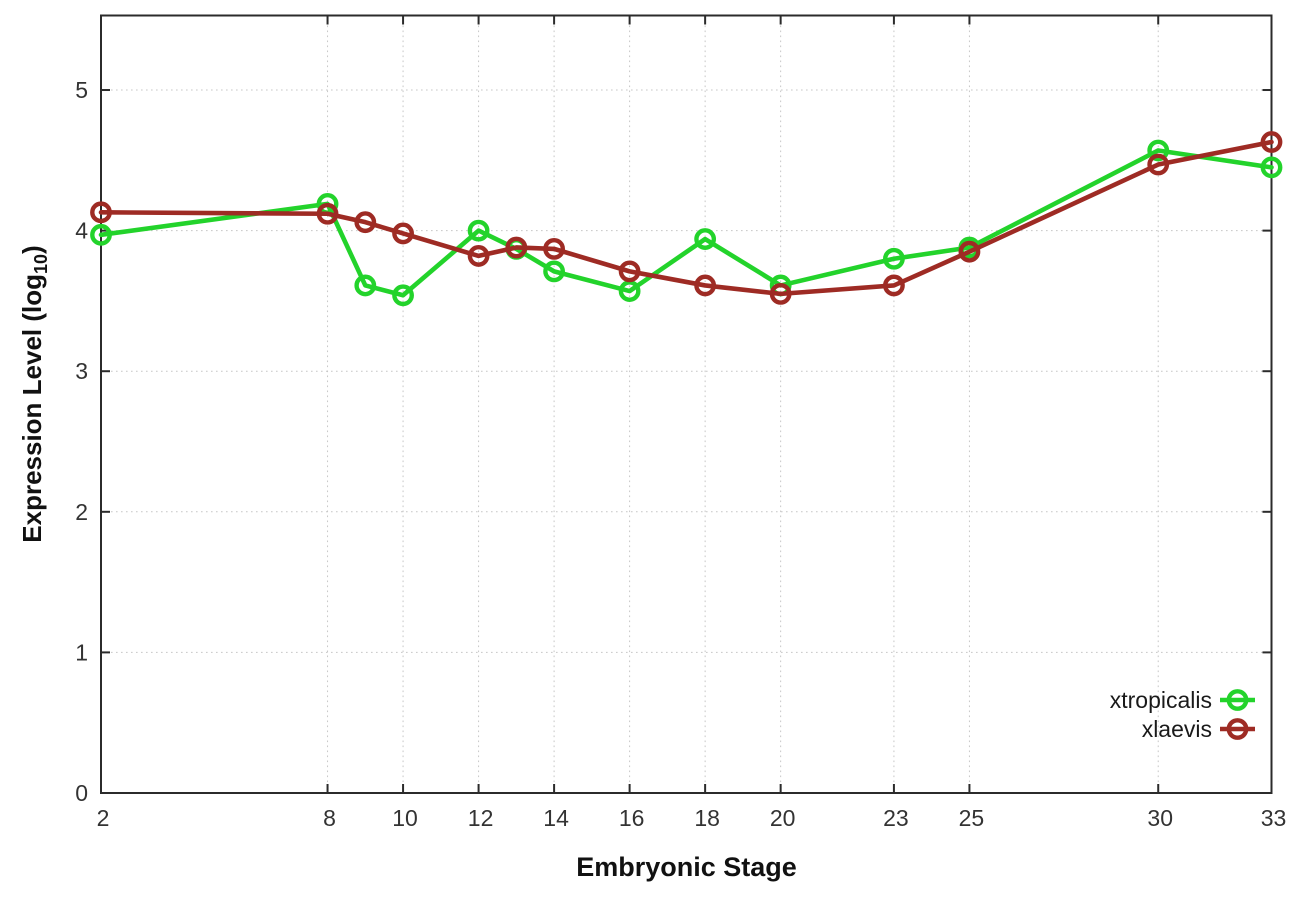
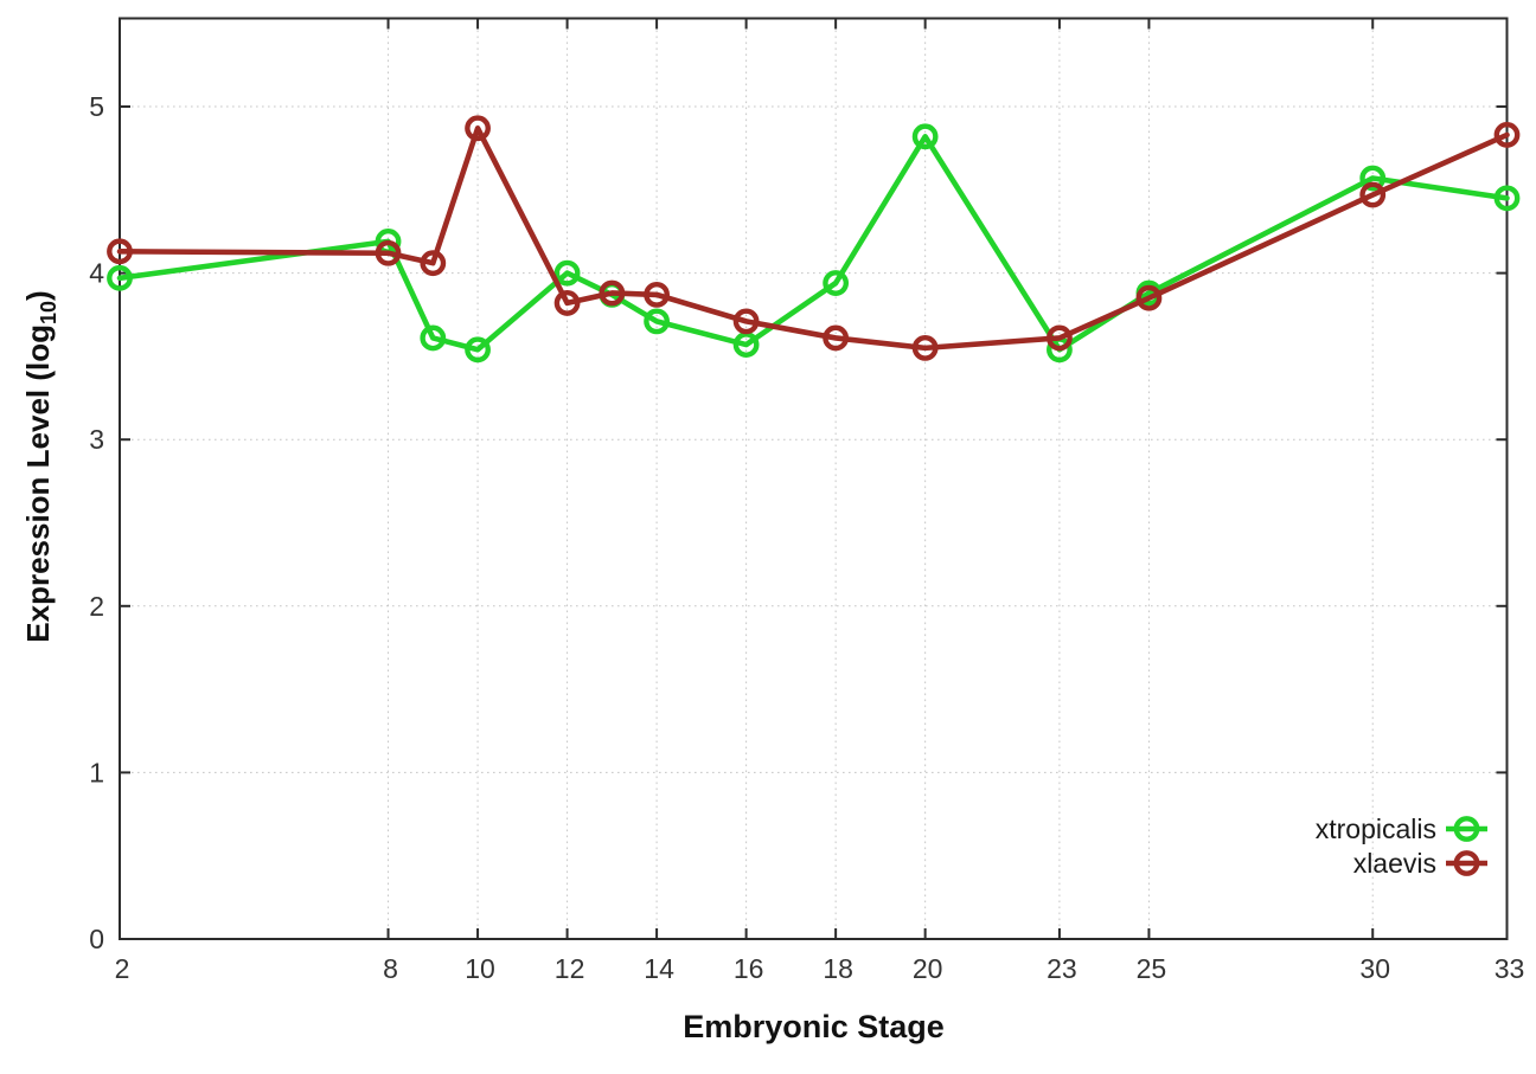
xlaevis/10: 3.98 -> 4.87
xtropicalis/20: 3.61 -> 4.82
xtropicalis/23: 3.80 -> 3.54
xlaevis/33: 4.63 -> 4.83
